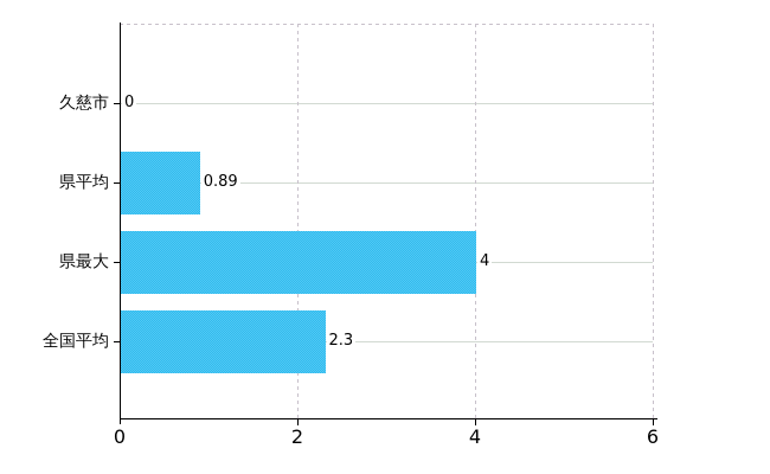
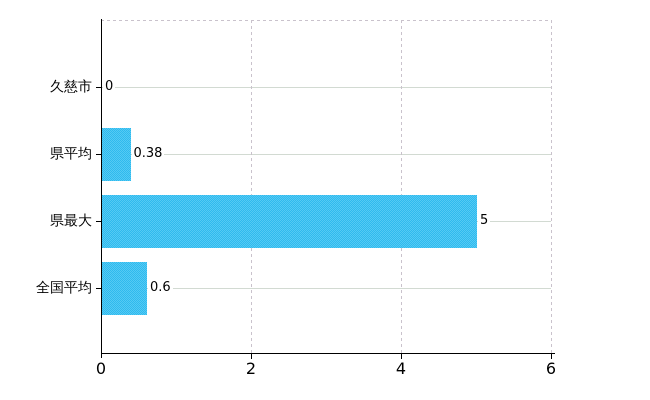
県平均: 0.89 -> 0.38
県最大: 4 -> 5
全国平均: 2.3 -> 0.6
